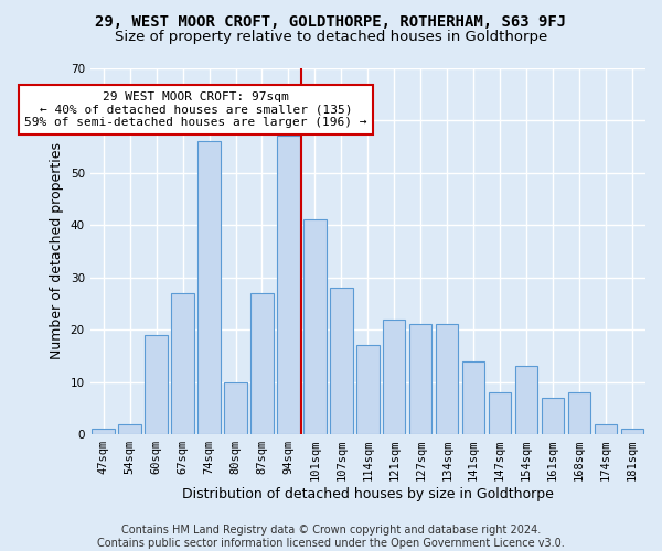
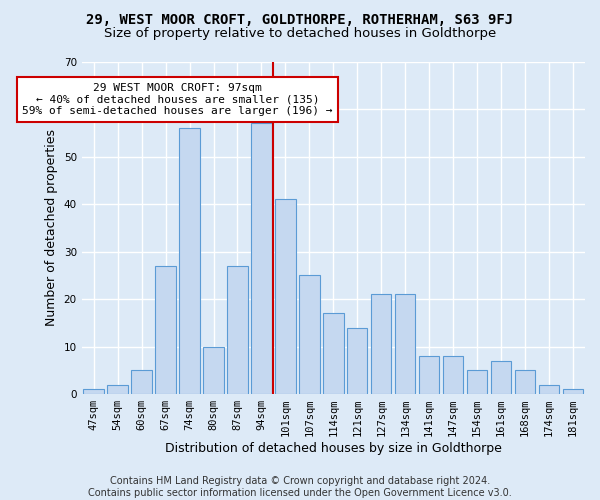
60sqm: 19 -> 5
107sqm: 28 -> 25
121sqm: 22 -> 14
141sqm: 14 -> 8
154sqm: 13 -> 5
168sqm: 8 -> 5
